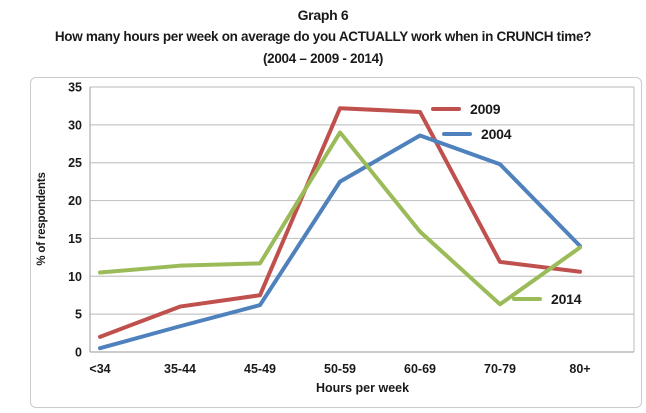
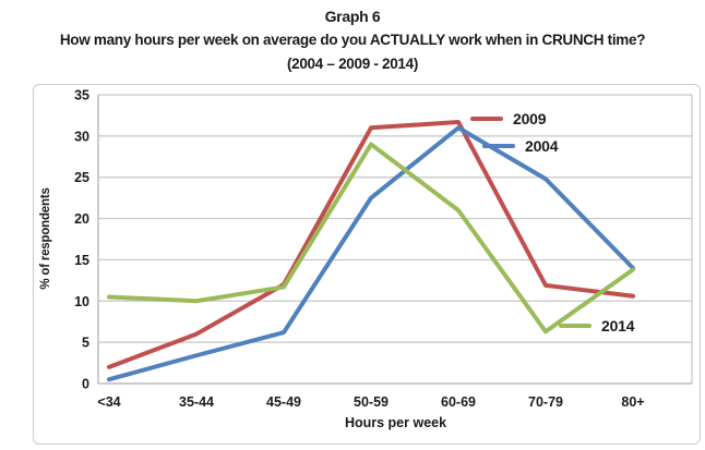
2014/35-44: 11 -> 10
2009/45-49: 8 -> 12
2009/50-59: 32 -> 31
2004/60-69: 29 -> 31
2014/60-69: 16 -> 21
